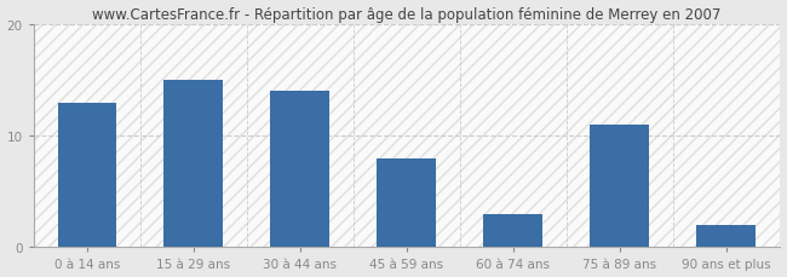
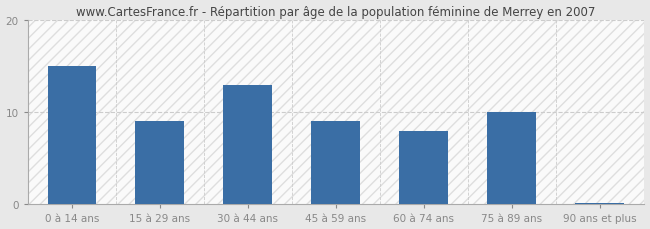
0 à 14 ans: 13.0 -> 15.0
15 à 29 ans: 15.0 -> 9.0
30 à 44 ans: 14.0 -> 13.0
45 à 59 ans: 8.0 -> 9.0
60 à 74 ans: 3.0 -> 8.0
75 à 89 ans: 11.0 -> 10.0
90 ans et plus: 2.0 -> 0.2
